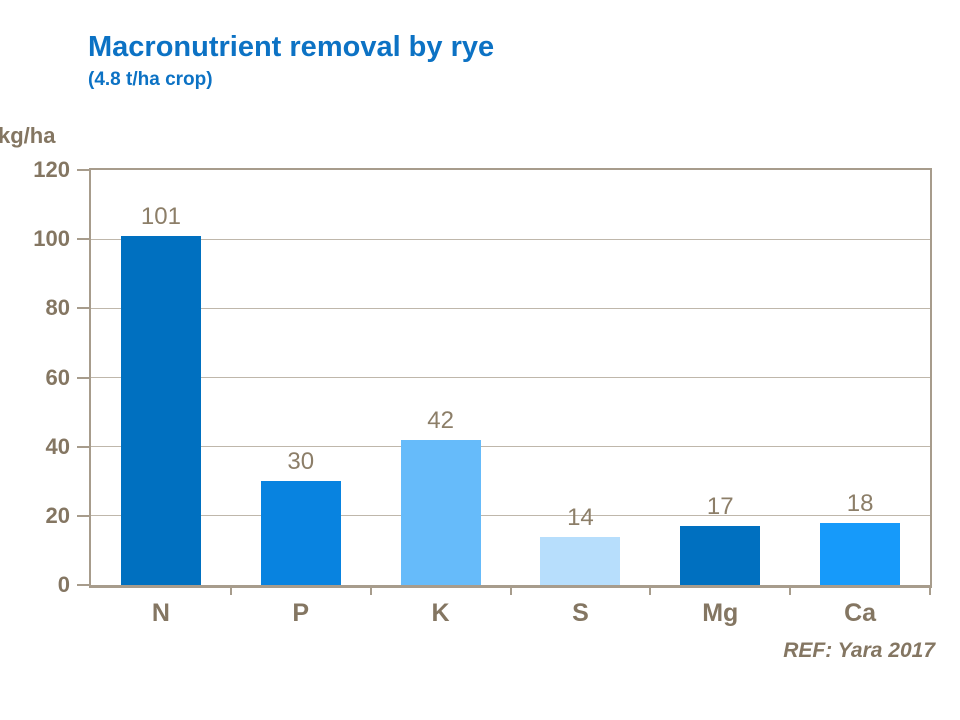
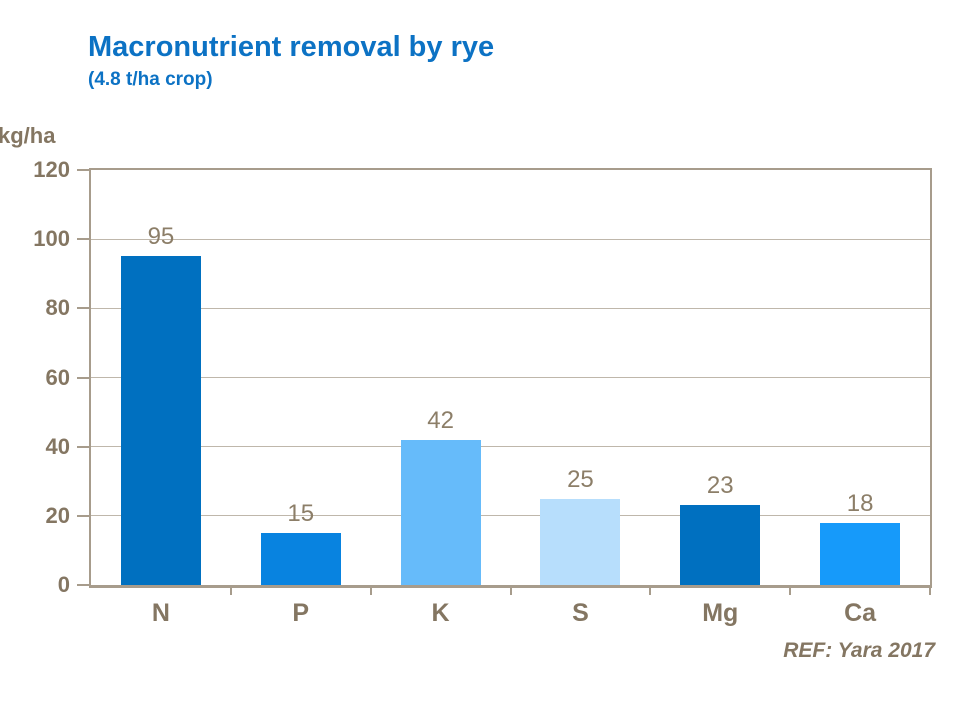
N: 101 -> 95
P: 30 -> 15
S: 14 -> 25
Mg: 17 -> 23
